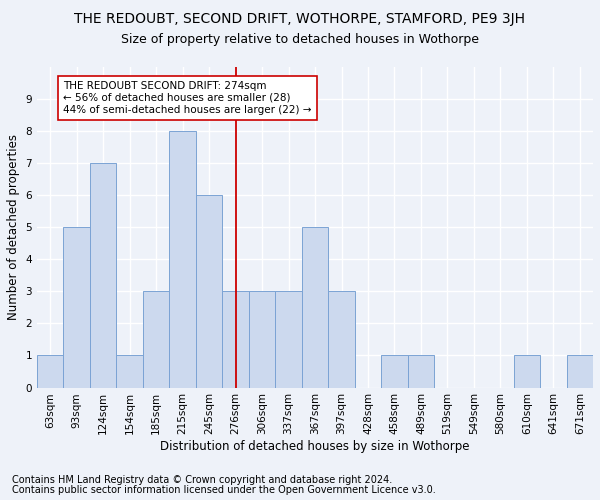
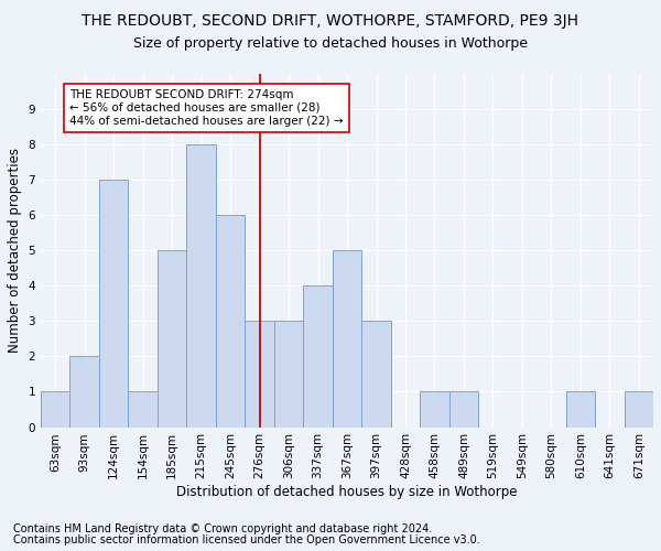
93sqm: 5 -> 2
185sqm: 3 -> 5
337sqm: 3 -> 4
